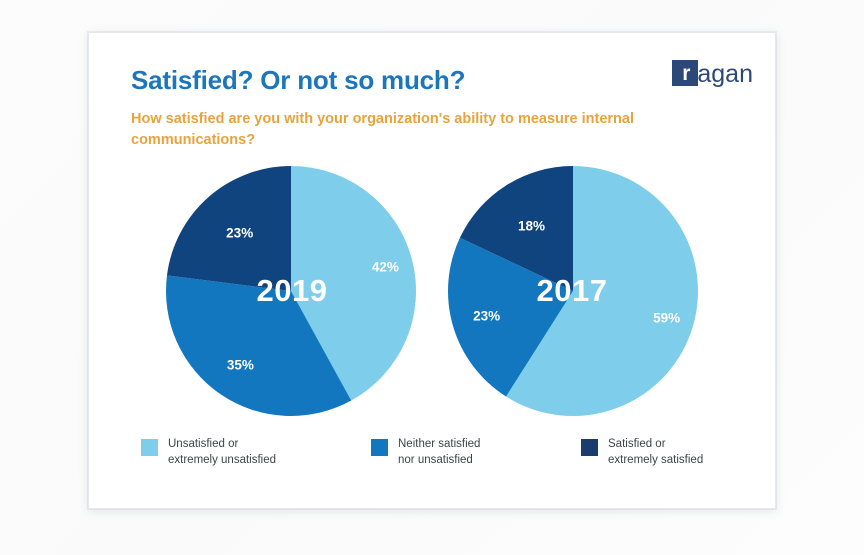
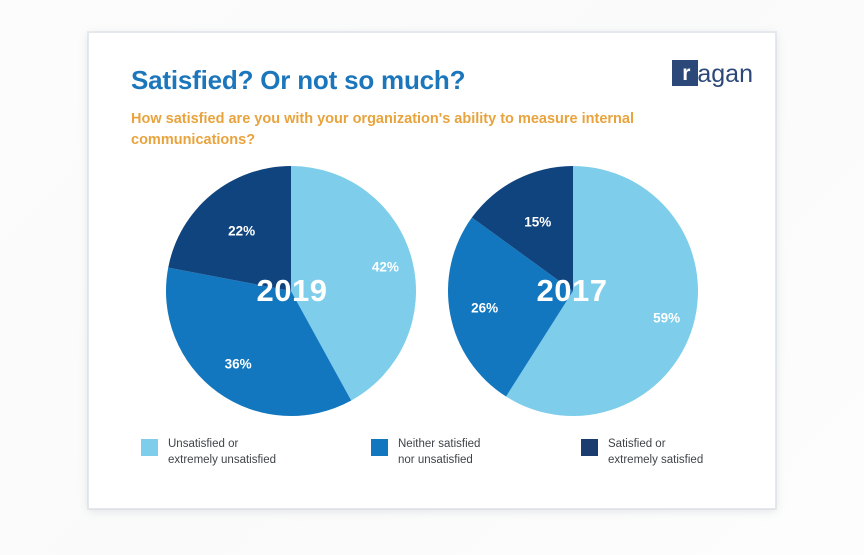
2019/Neither satisfied nor unsatisfied: 35% -> 36%
2019/Satisfied or extremely satisfied: 23% -> 22%
2017/Neither satisfied nor unsatisfied: 23% -> 26%
2017/Satisfied or extremely satisfied: 18% -> 15%
